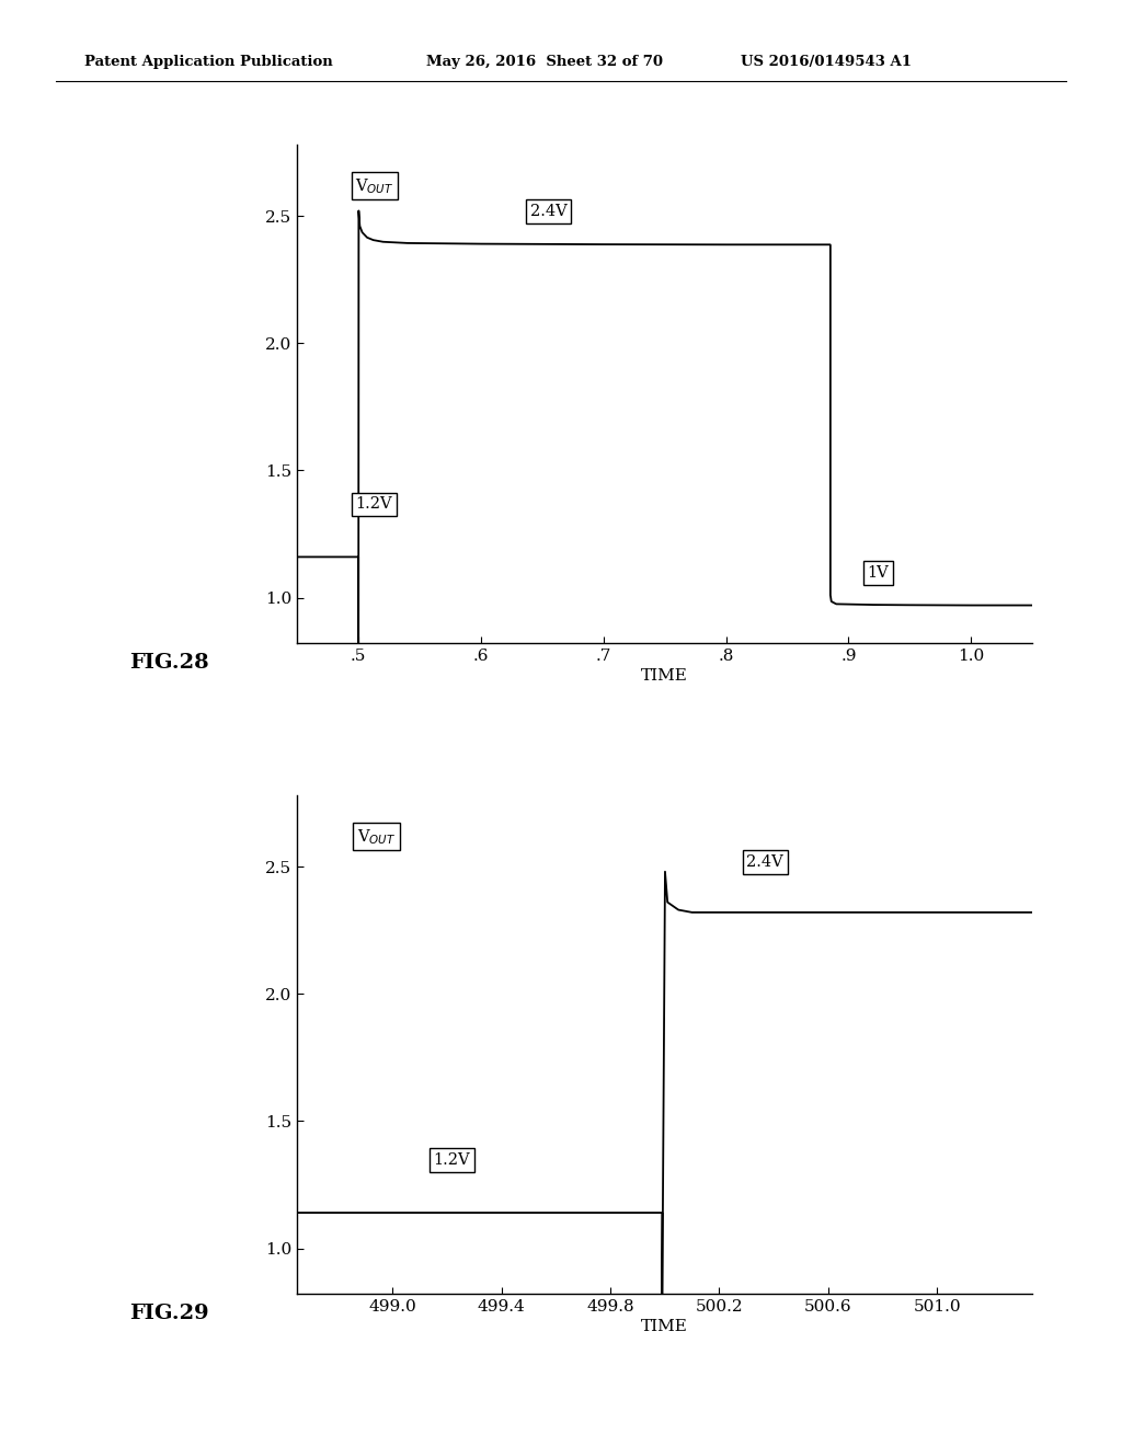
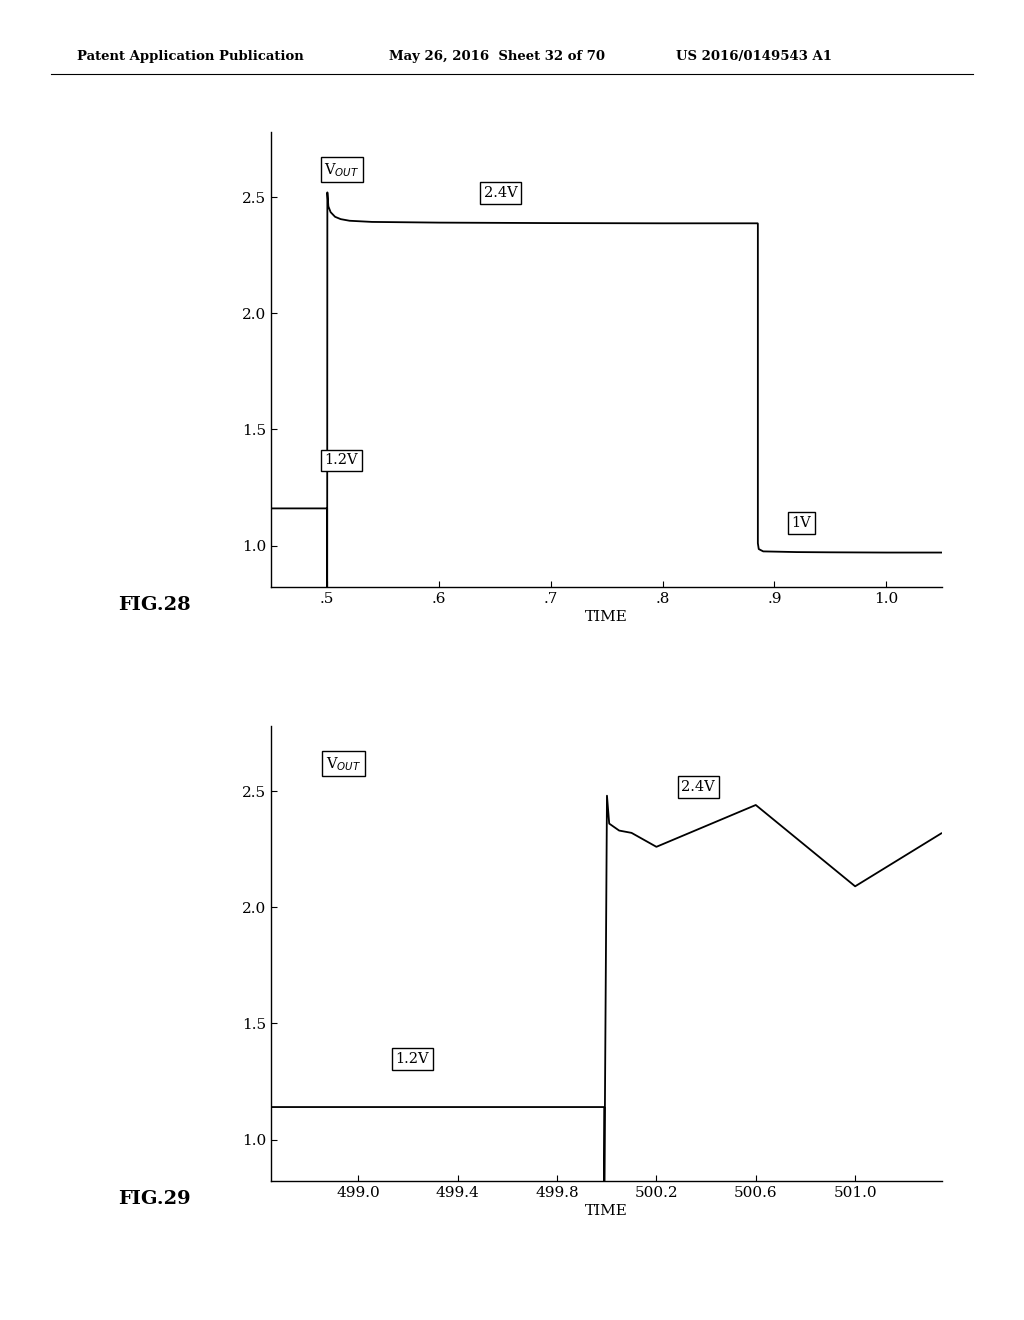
500.2: 2.32 -> 2.26
500.6: 2.32 -> 2.44
501.0: 2.32 -> 2.09
